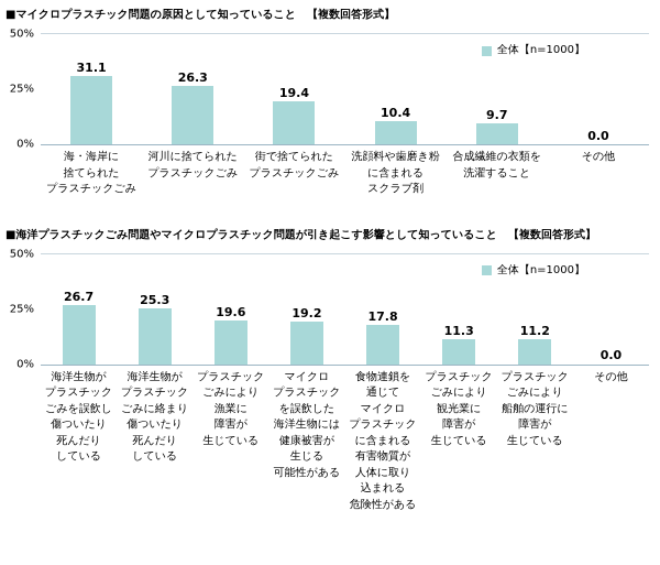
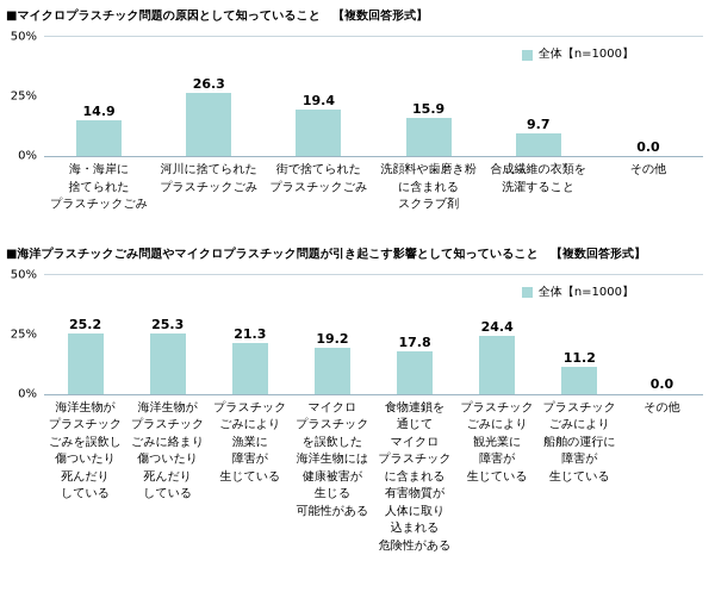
■マイクロプラスチック問題の原因として知っていること 【複数回答形式】/海・海岸に 捨てられた プラスチックごみ: 31.1 -> 14.9
■マイクロプラスチック問題の原因として知っていること 【複数回答形式】/洗顔料や歯磨き粉 に含まれる スクラブ剤: 10.4 -> 15.9
■海洋プラスチックごみ問題やマイクロプラスチック問題が引き起こす影響として知っていること 【複数回答形式】/海洋生物が プラスチック ごみを誤飲し 傷ついたり 死んだり している: 26.7 -> 25.2
■海洋プラスチックごみ問題やマイクロプラスチック問題が引き起こす影響として知っていること 【複数回答形式】/プラスチック ごみにより 漁業に 障害が 生じている: 19.6 -> 21.3
■海洋プラスチックごみ問題やマイクロプラスチック問題が引き起こす影響として知っていること 【複数回答形式】/プラスチック ごみにより 観光業に 障害が 生じている: 11.3 -> 24.4
